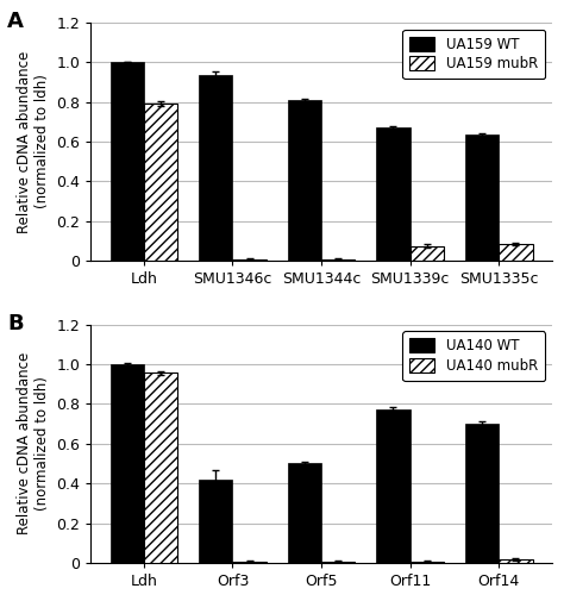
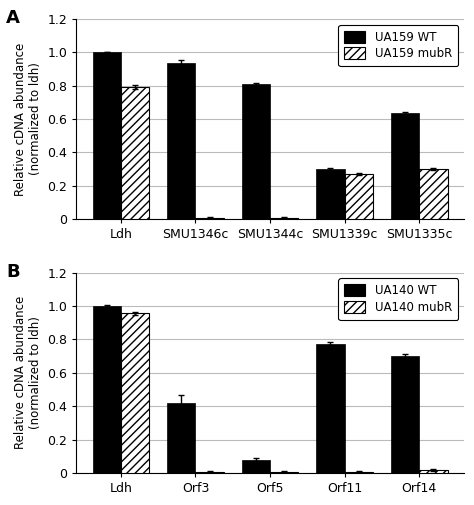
UA159 WT/SMU1339c: 0.67 -> 0.30
UA159 mubR/SMU1339c: 0.07 -> 0.27
UA159 mubR/SMU1335c: 0.09 -> 0.30
UA140 WT/Orf5: 0.50 -> 0.08
